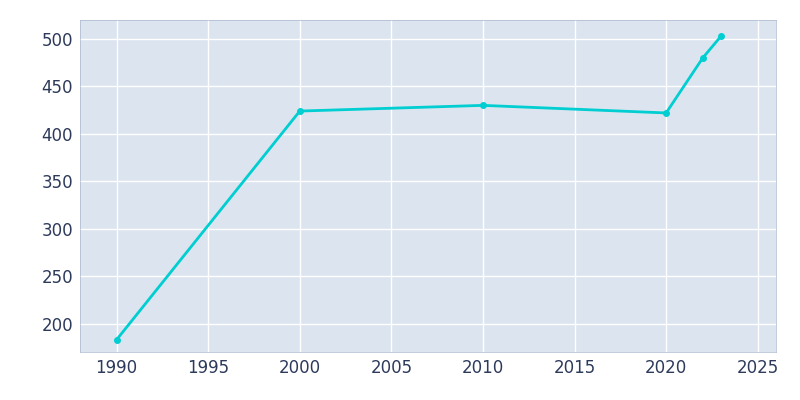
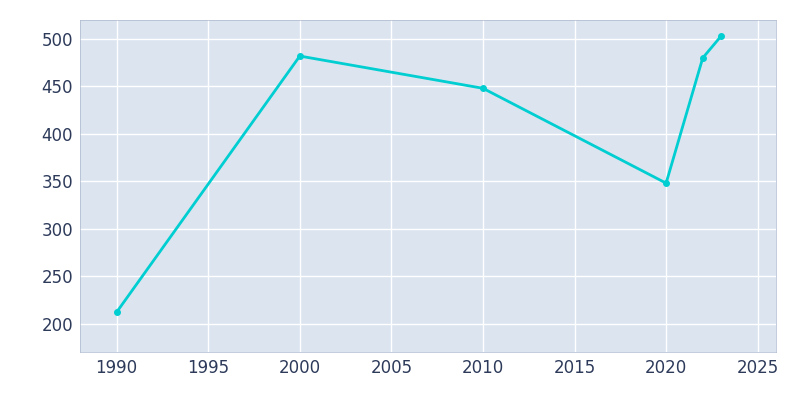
1990: 183 -> 212
2000: 424 -> 482
2010: 430 -> 448
2020: 422 -> 348
